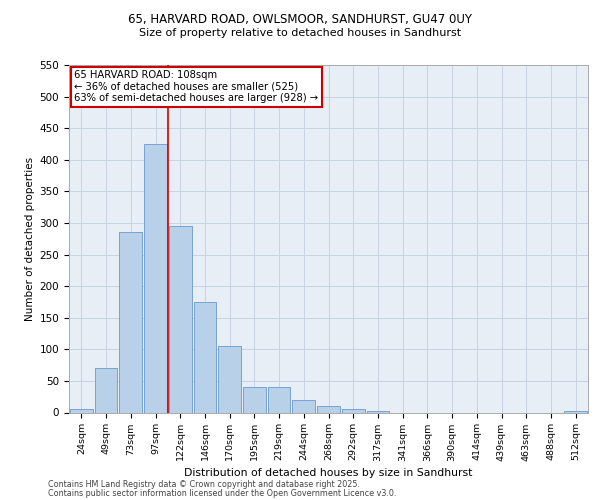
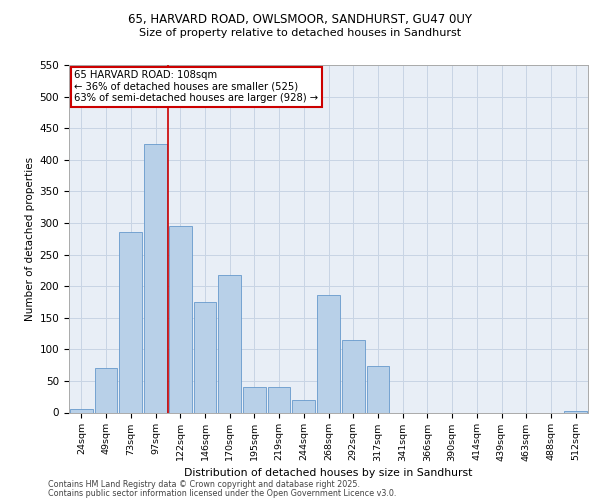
170sqm: 105 -> 218
268sqm: 10 -> 186
292sqm: 5 -> 114
317sqm: 2 -> 74
